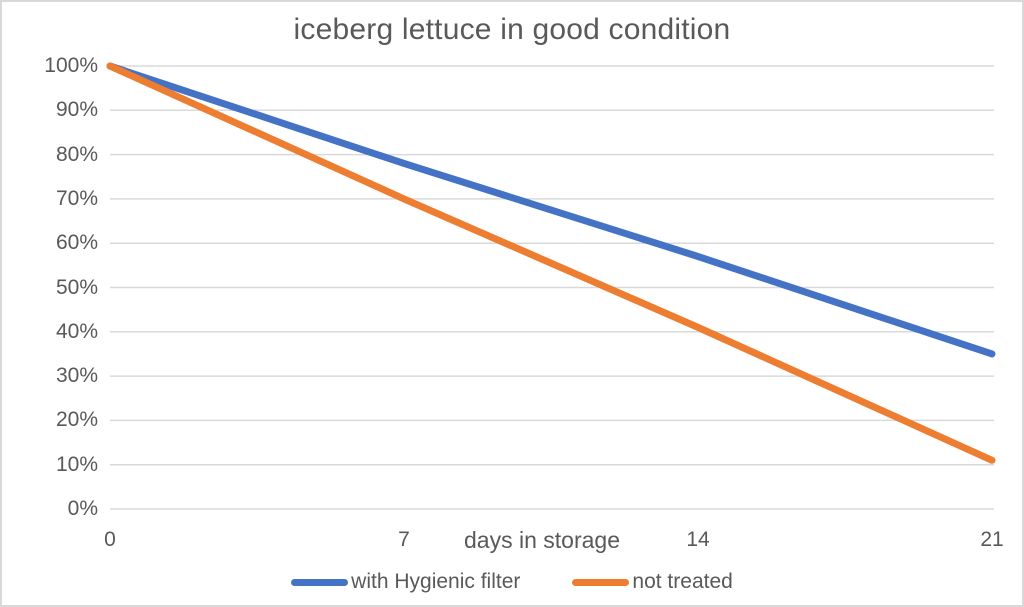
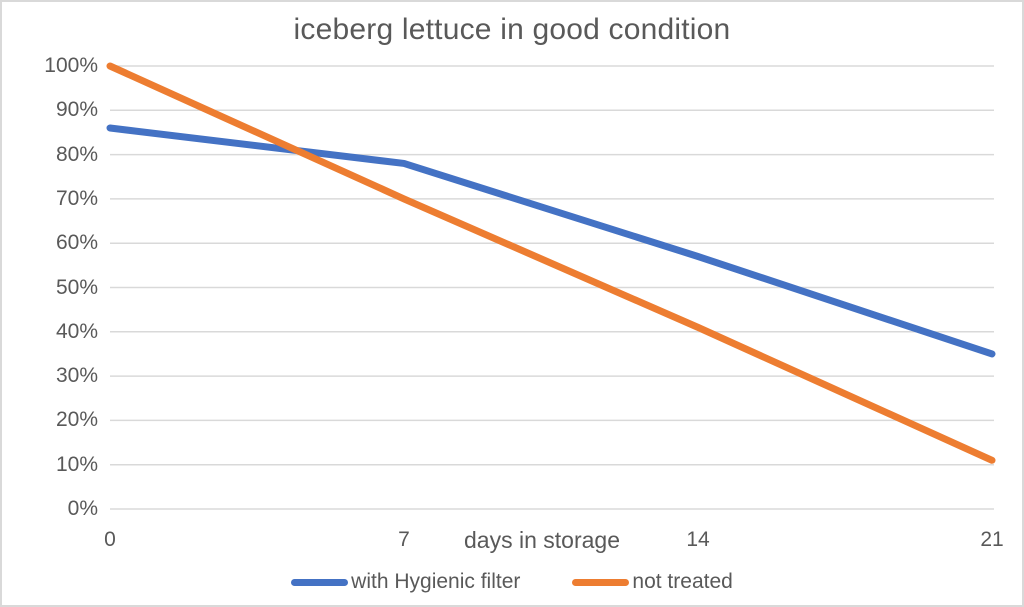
with Hygienic filter/0: 100% -> 86%
